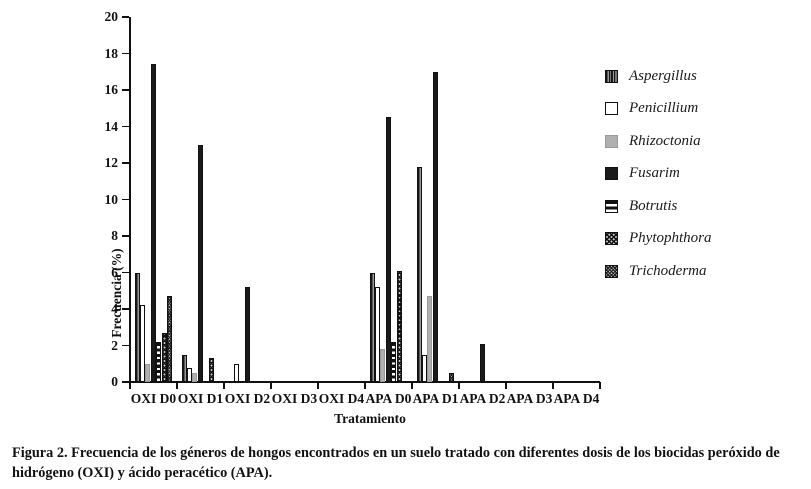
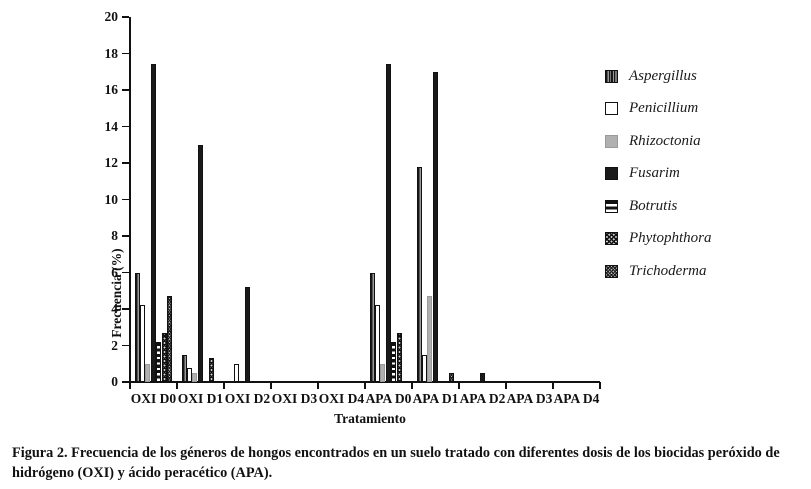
Penicillium/APA D0: 5.2 -> 4.2
Rhizoctonia/APA D0: 1.8 -> 1.0
Fusarim/APA D0: 14.5 -> 17.4
Phytophthora/APA D0: 6.1 -> 2.7
Fusarim/APA D2: 2.1 -> 0.5
